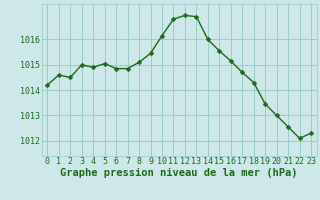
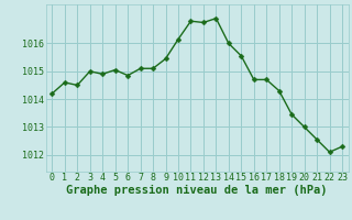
7: 1014.85 -> 1015.10
12: 1016.95 -> 1016.75
16: 1015.15 -> 1014.70
